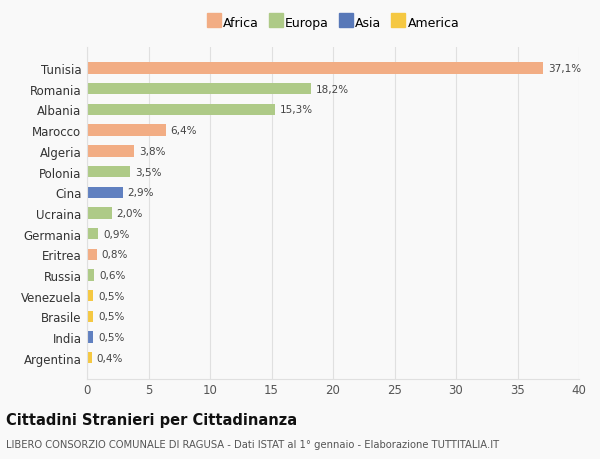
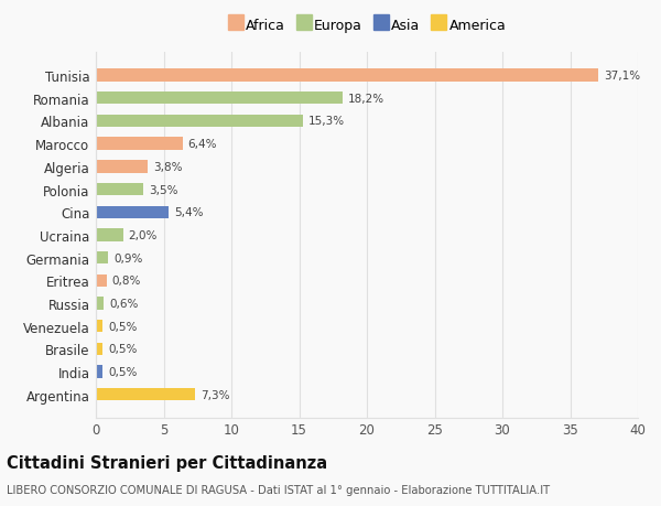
Cina: 2,9% -> 5,4%
Argentina: 0,4% -> 7,3%
